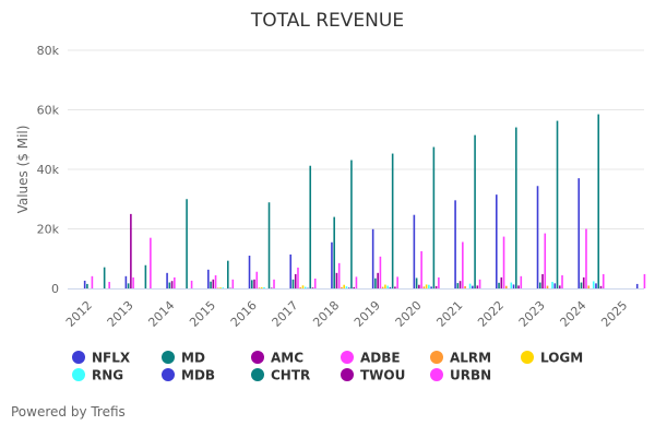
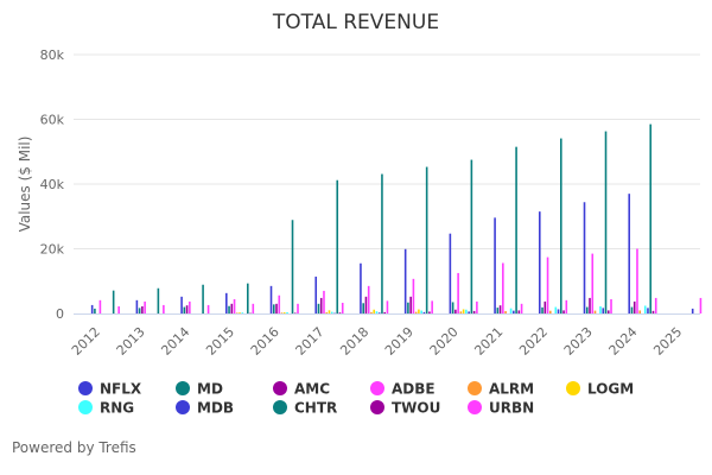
AMC/2013: 25k -> 2k
URBN/2013: 17k -> 3k
CHTR/2014: 30k -> 9k
NFLX/2016: 11k -> 8k
MD/2018: 24k -> 3k
